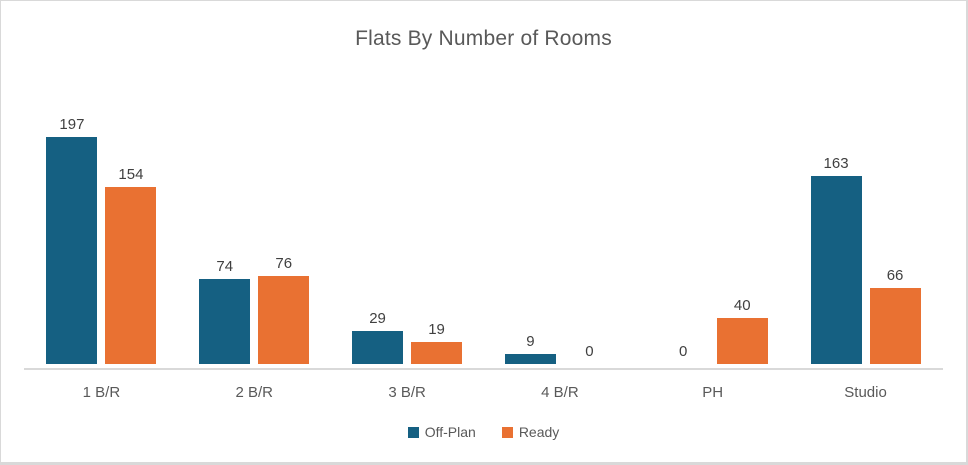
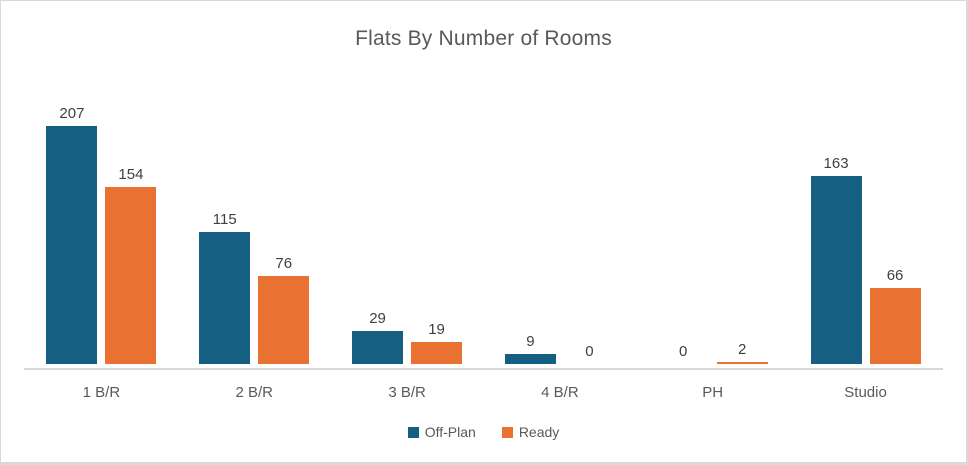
Off-Plan/1 B/R: 197 -> 207
Off-Plan/2 B/R: 74 -> 115
Ready/PH: 40 -> 2
